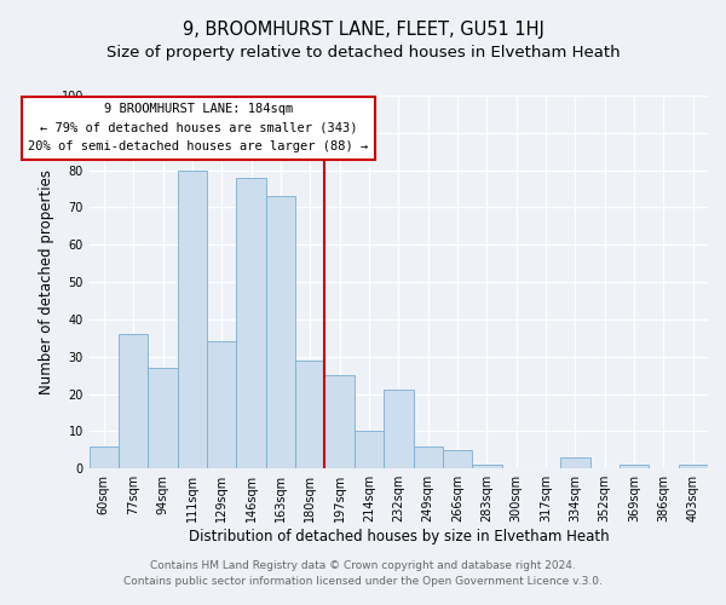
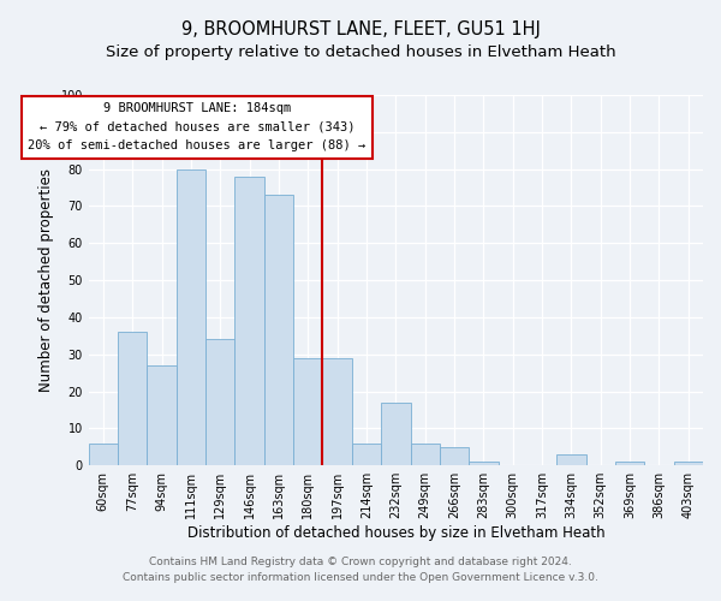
197sqm: 25 -> 29
214sqm: 10 -> 6
232sqm: 21 -> 17
